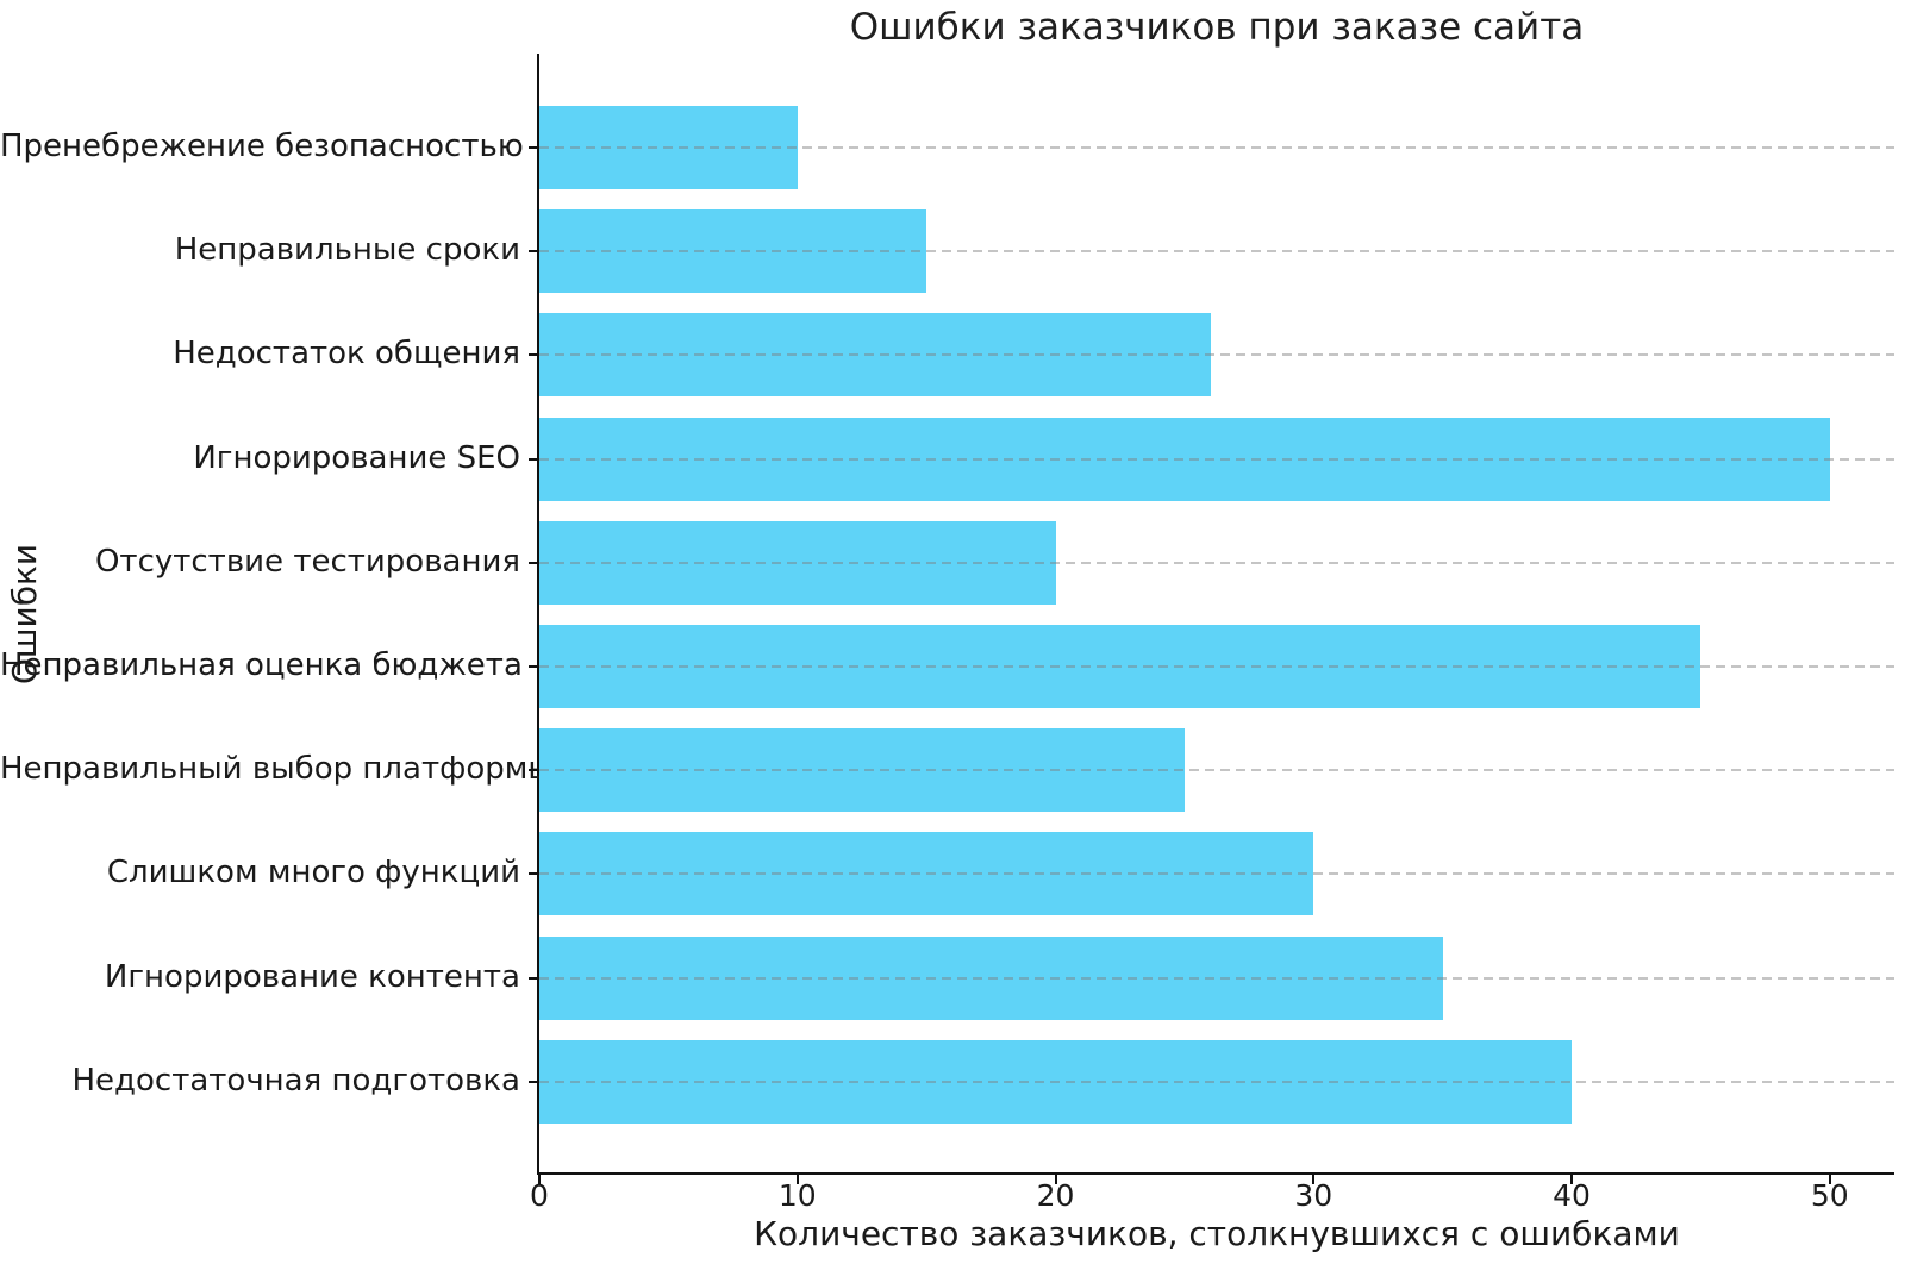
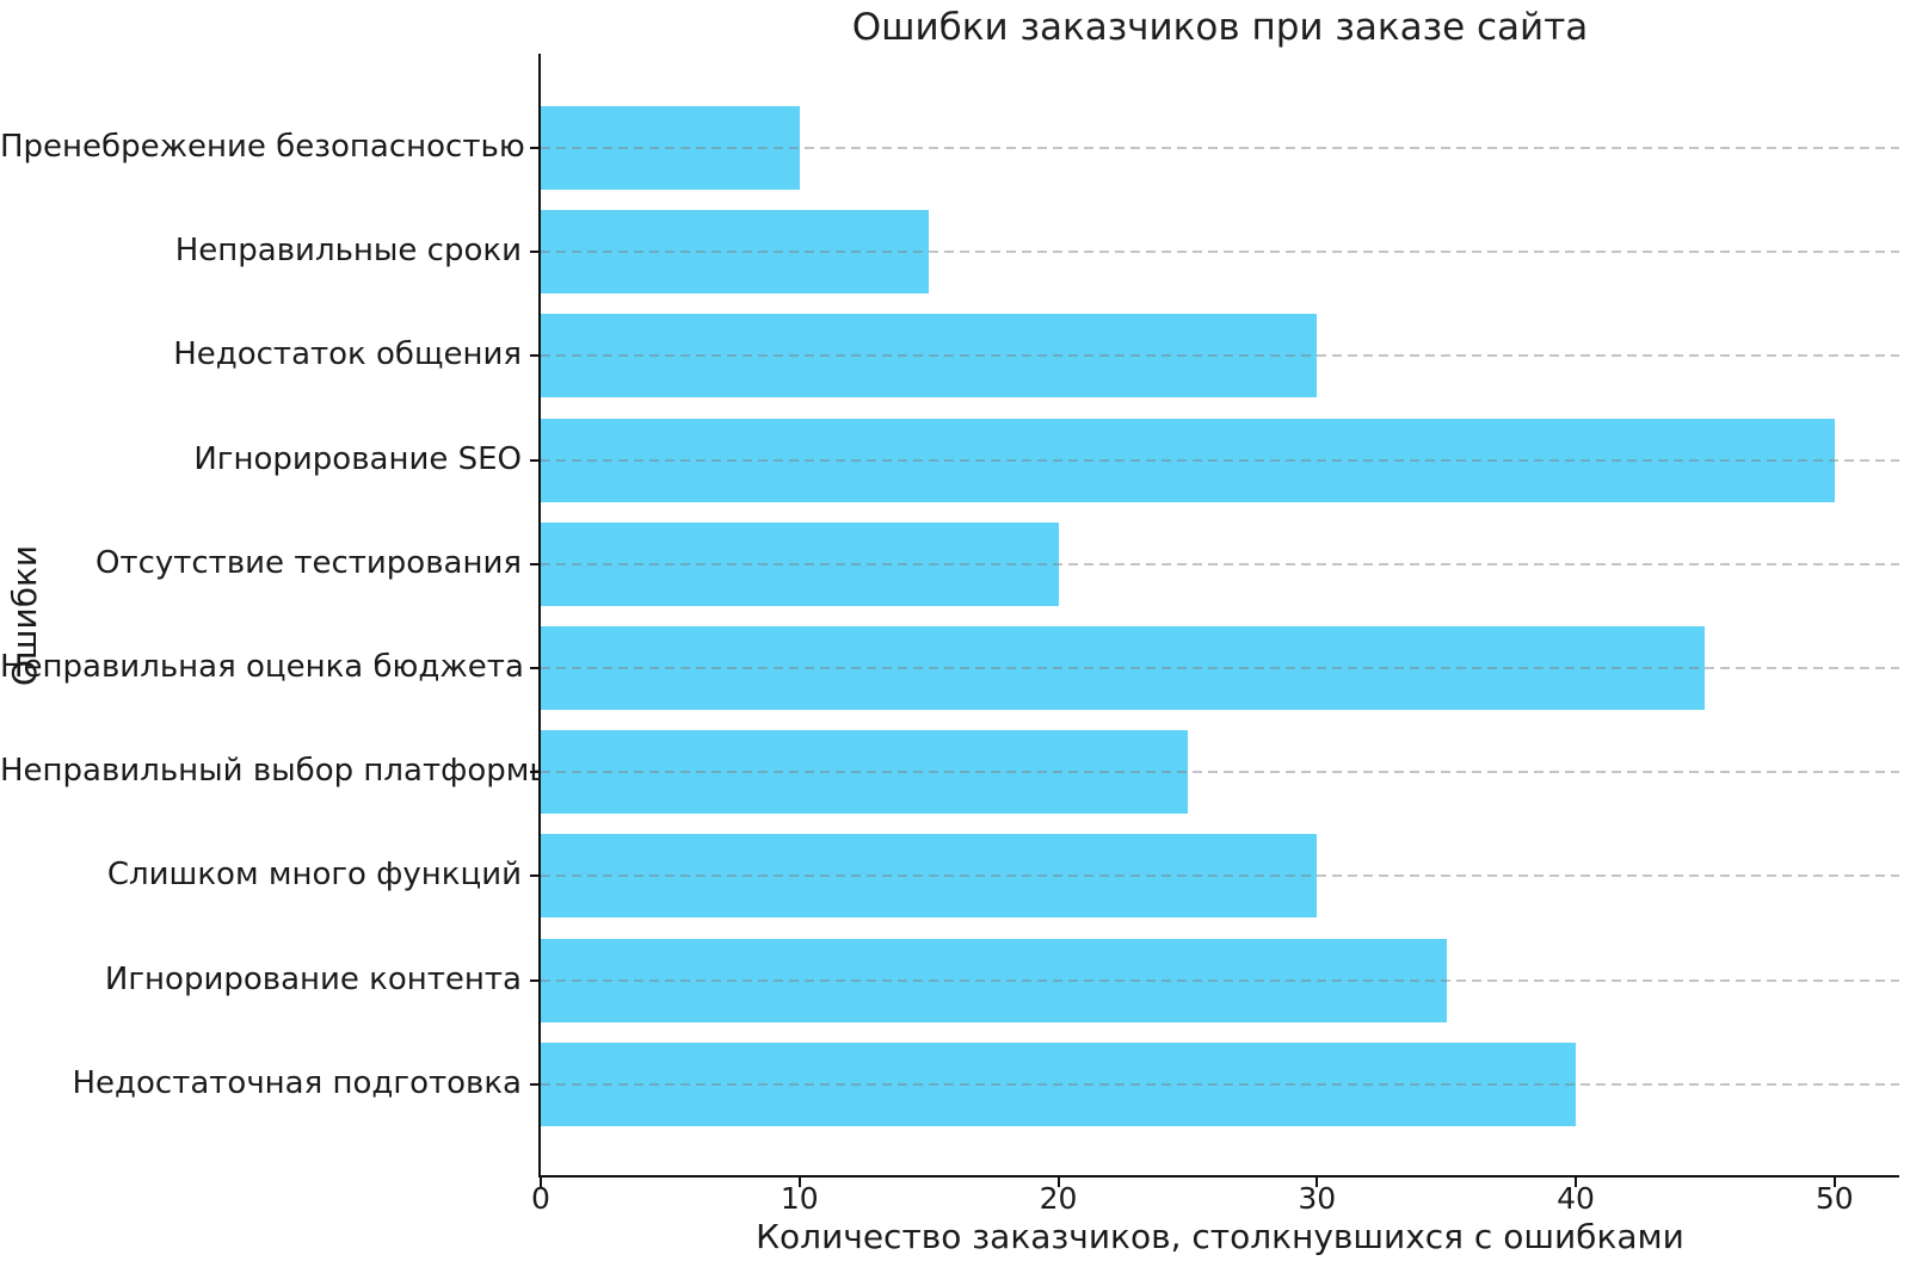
Недостаток общения: 26 -> 30
